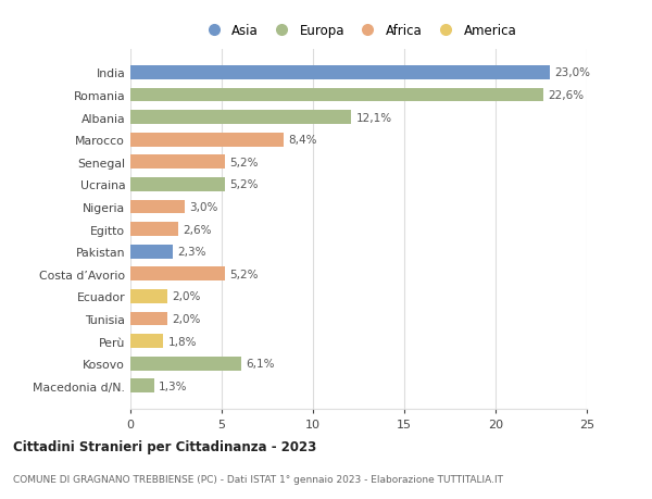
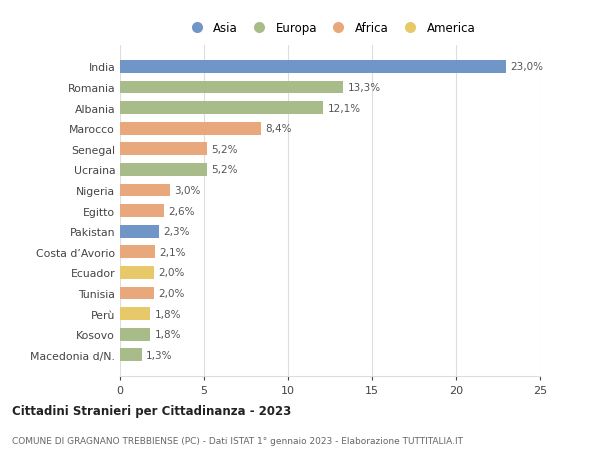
Romania: 22,6% -> 13,3%
Costa d’Avorio: 5,2% -> 2,1%
Kosovo: 6,1% -> 1,8%
